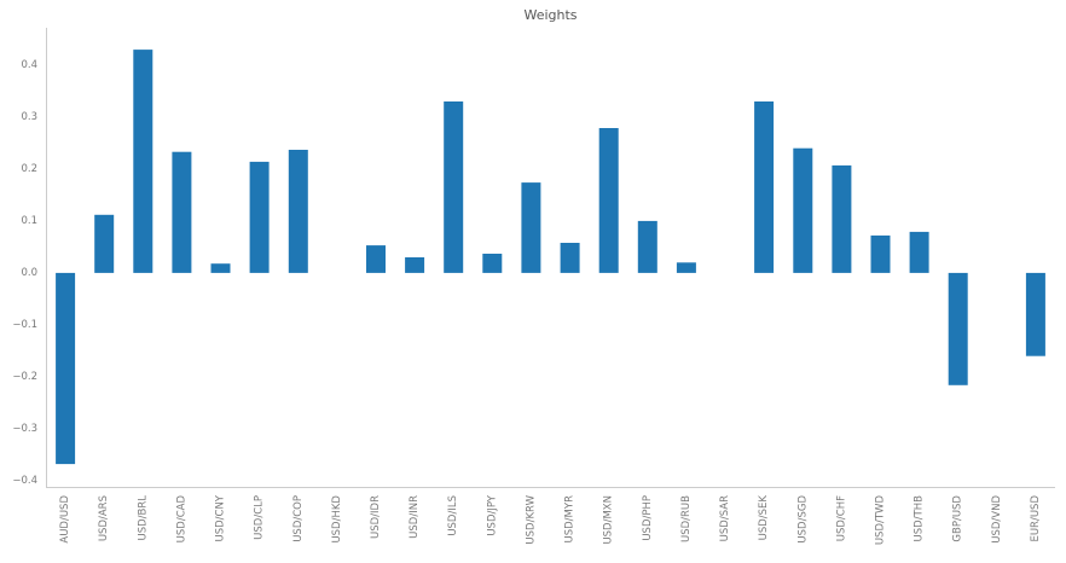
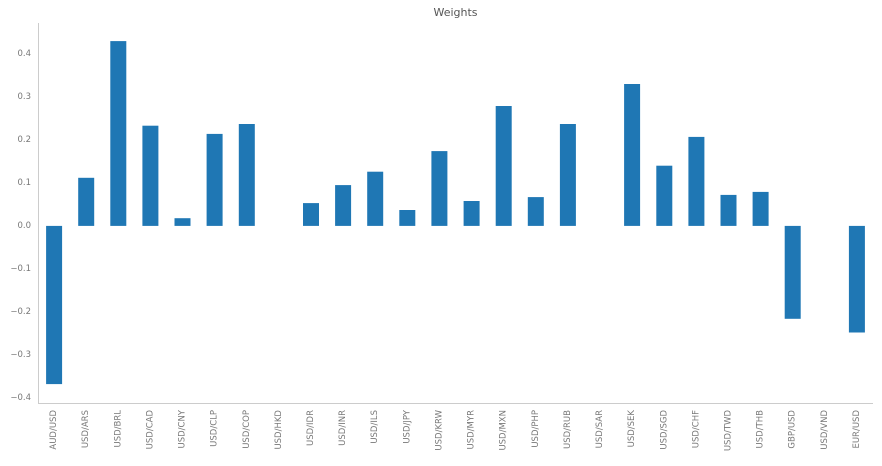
USD/INR: 0.03 -> 0.10
USD/ILS: 0.33 -> 0.13
USD/PHP: 0.10 -> 0.07
USD/RUB: 0.02 -> 0.24
USD/SGD: 0.24 -> 0.14
EUR/USD: -0.16 -> -0.25
